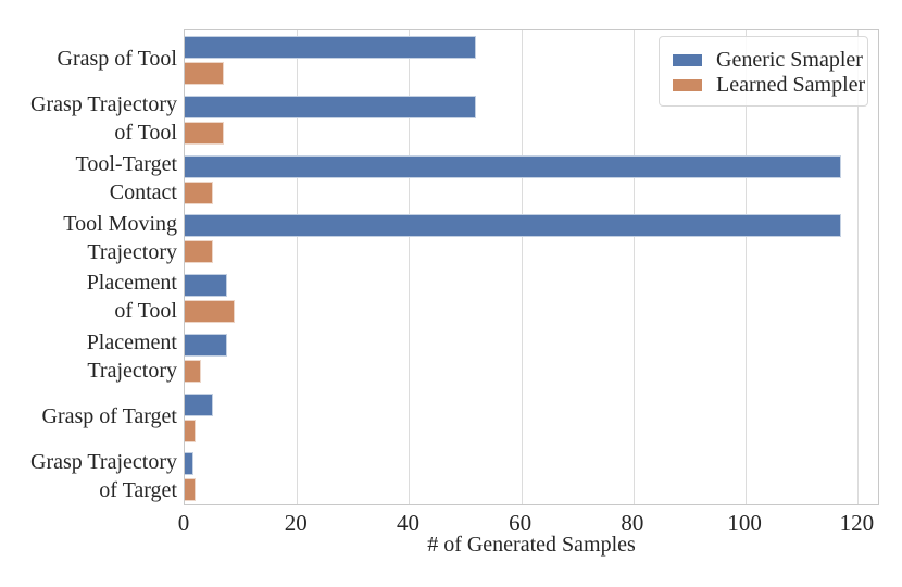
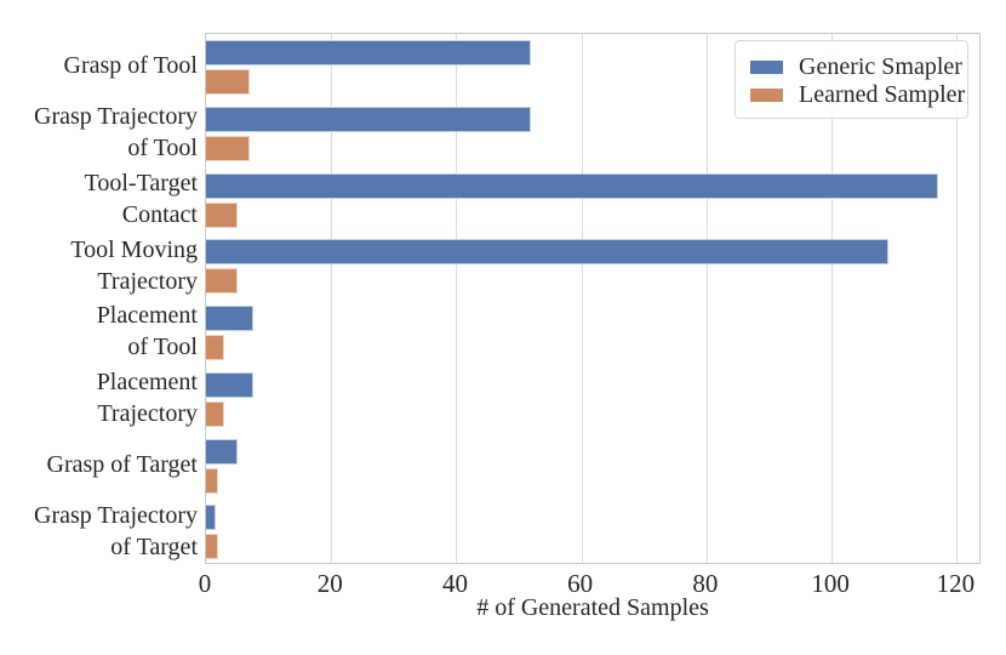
Generic Smapler/Tool Moving Trajectory: 117 -> 109
Learned Sampler/Placement of Tool: 9 -> 3
